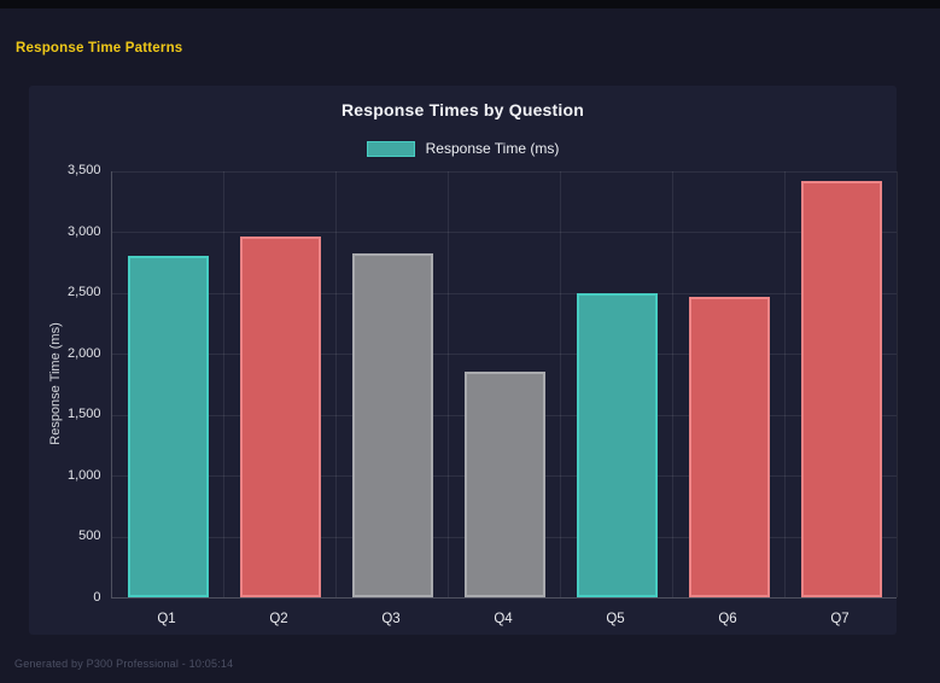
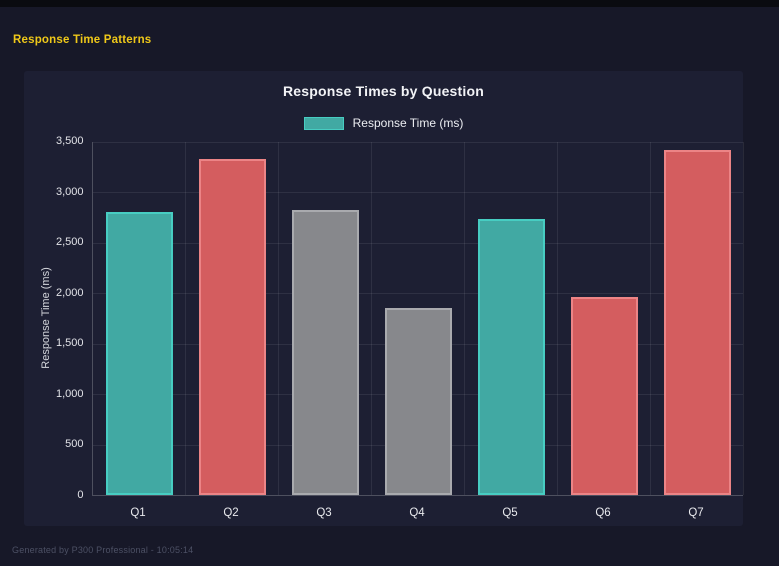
Q2: 2950 -> 3320
Q5: 2490 -> 2720
Q6: 2460 -> 1950
